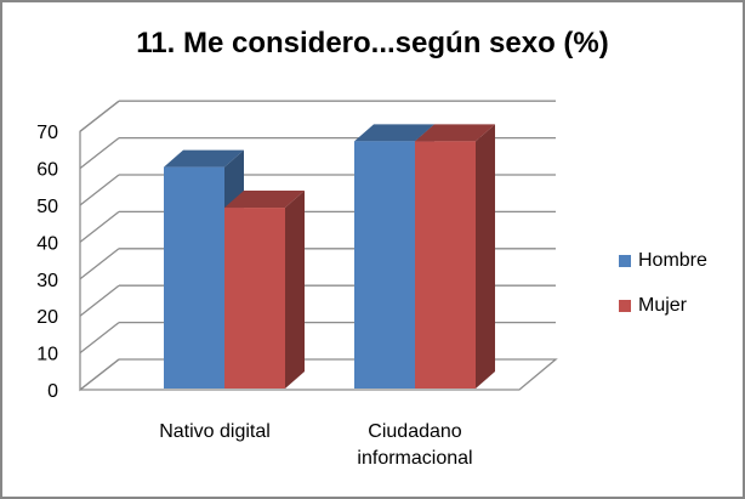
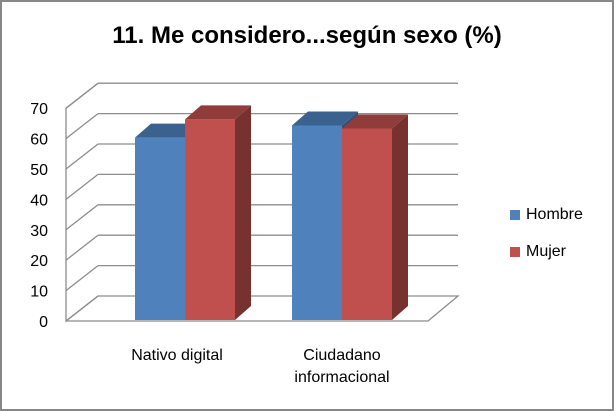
Mujer/Nativo digital: 49 -> 66
Hombre/Ciudadano informacional: 67 -> 64
Mujer/Ciudadano informacional: 67 -> 63
